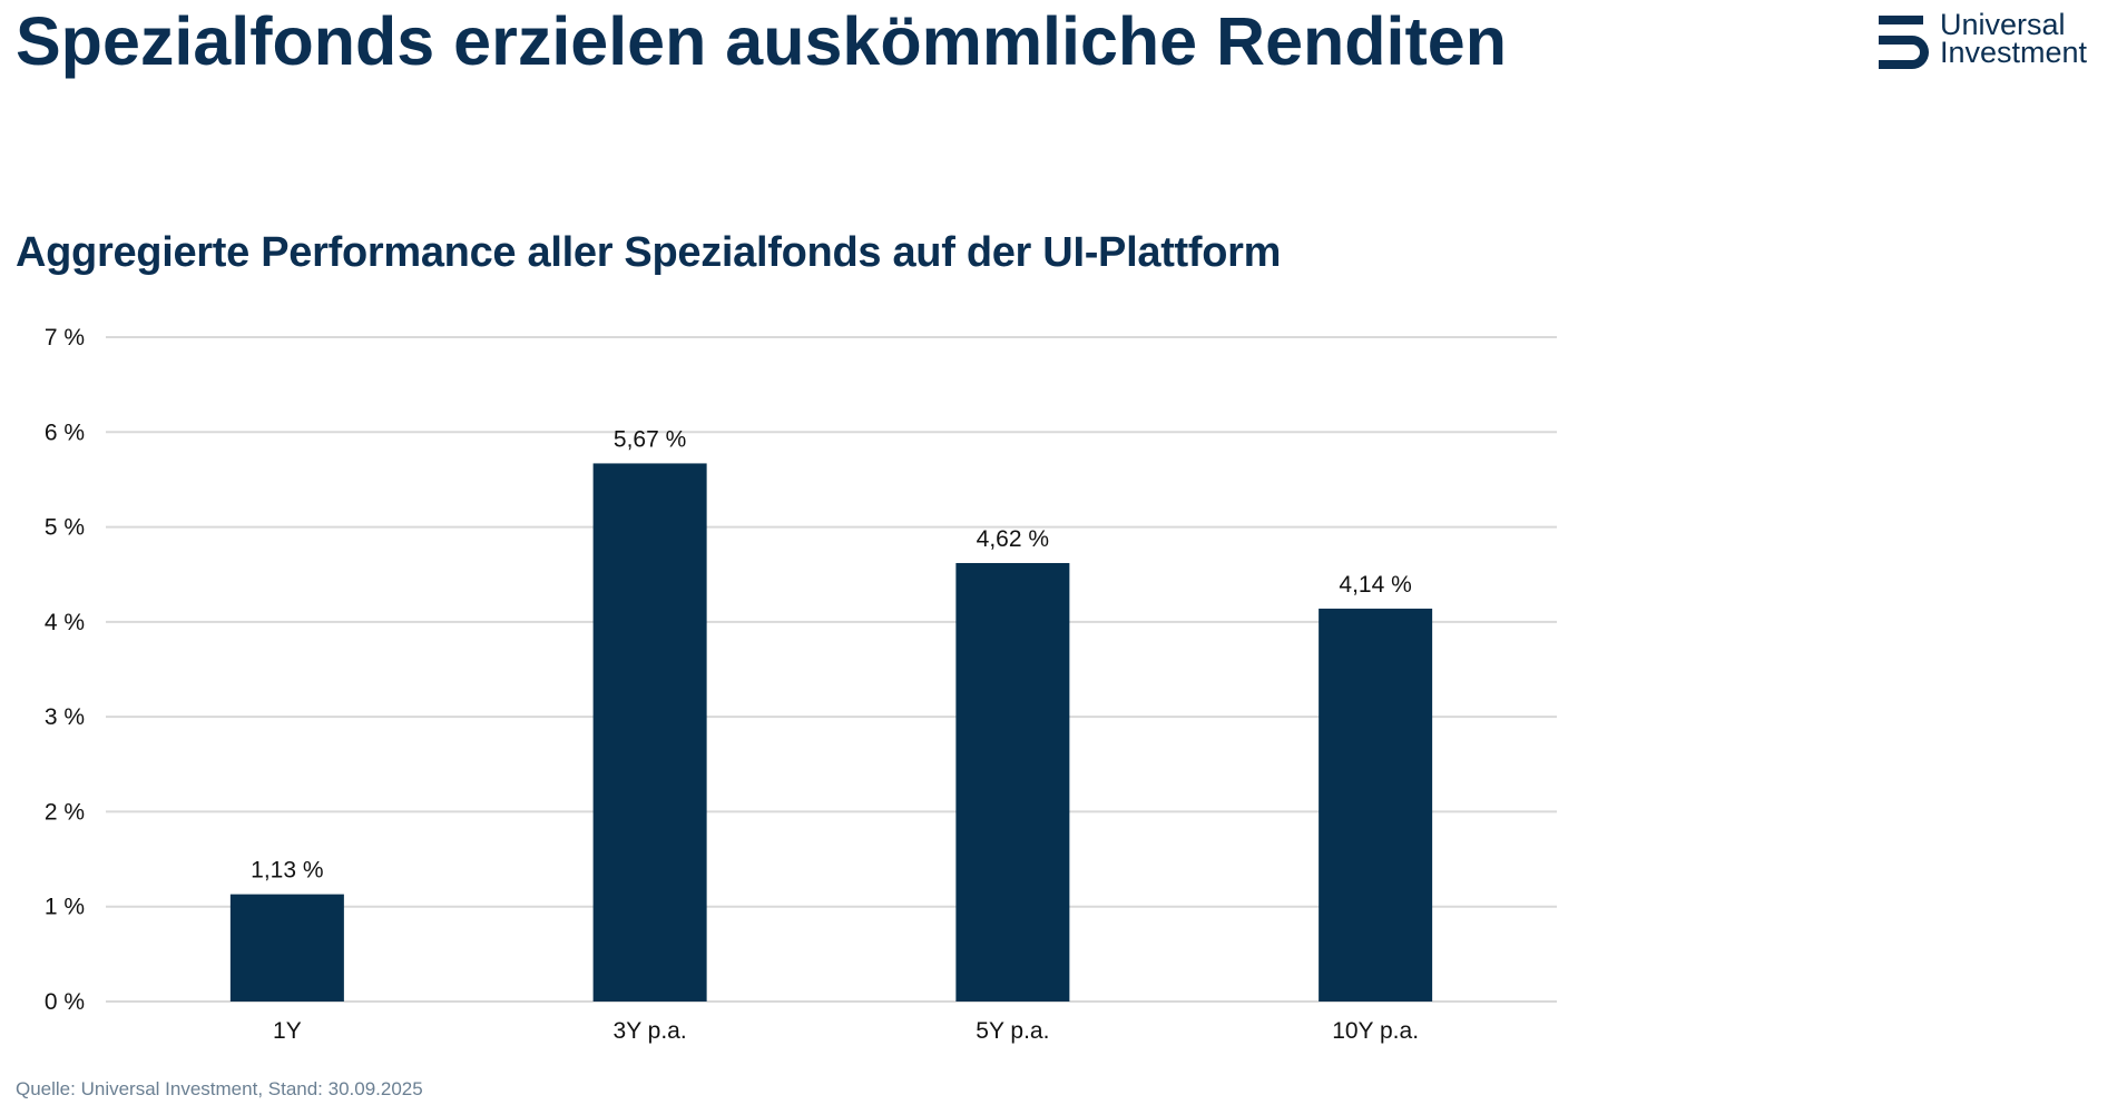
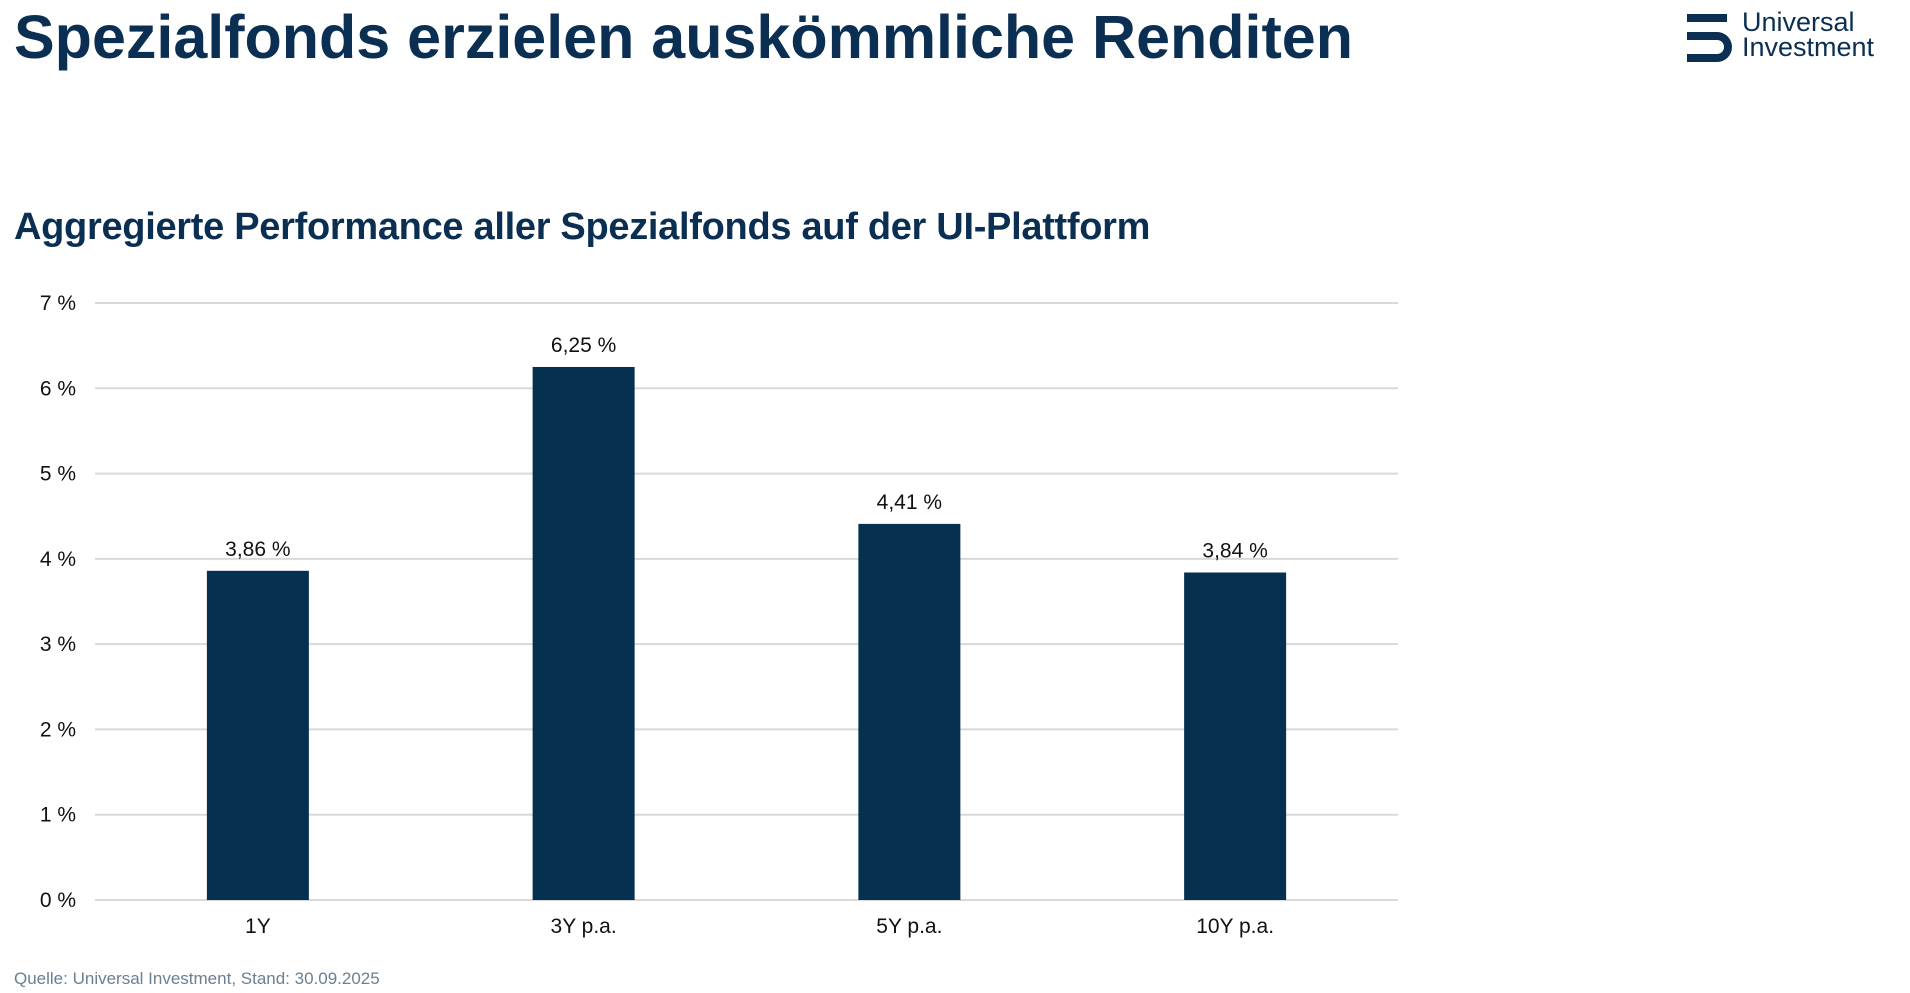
1Y: 1,13 -> 3,86
3Y p.a.: 5,67 -> 6,25
5Y p.a.: 4,62 -> 4,41
10Y p.a.: 4,14 -> 3,84
